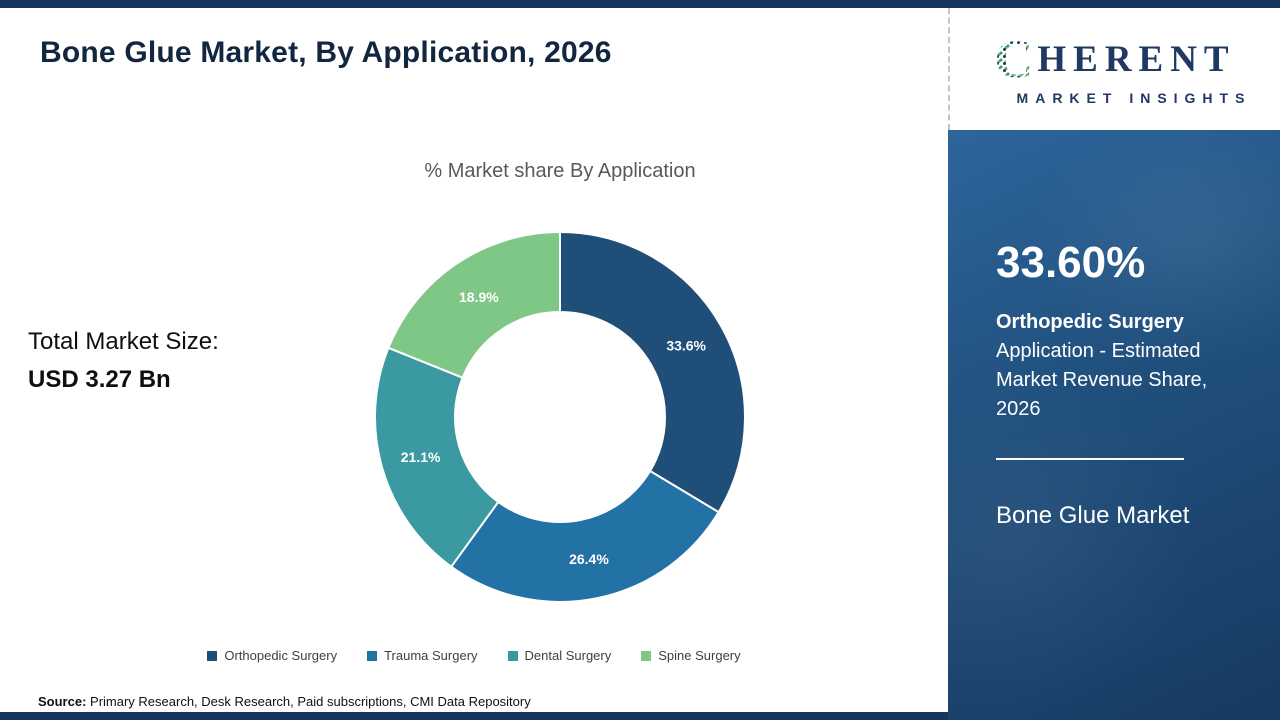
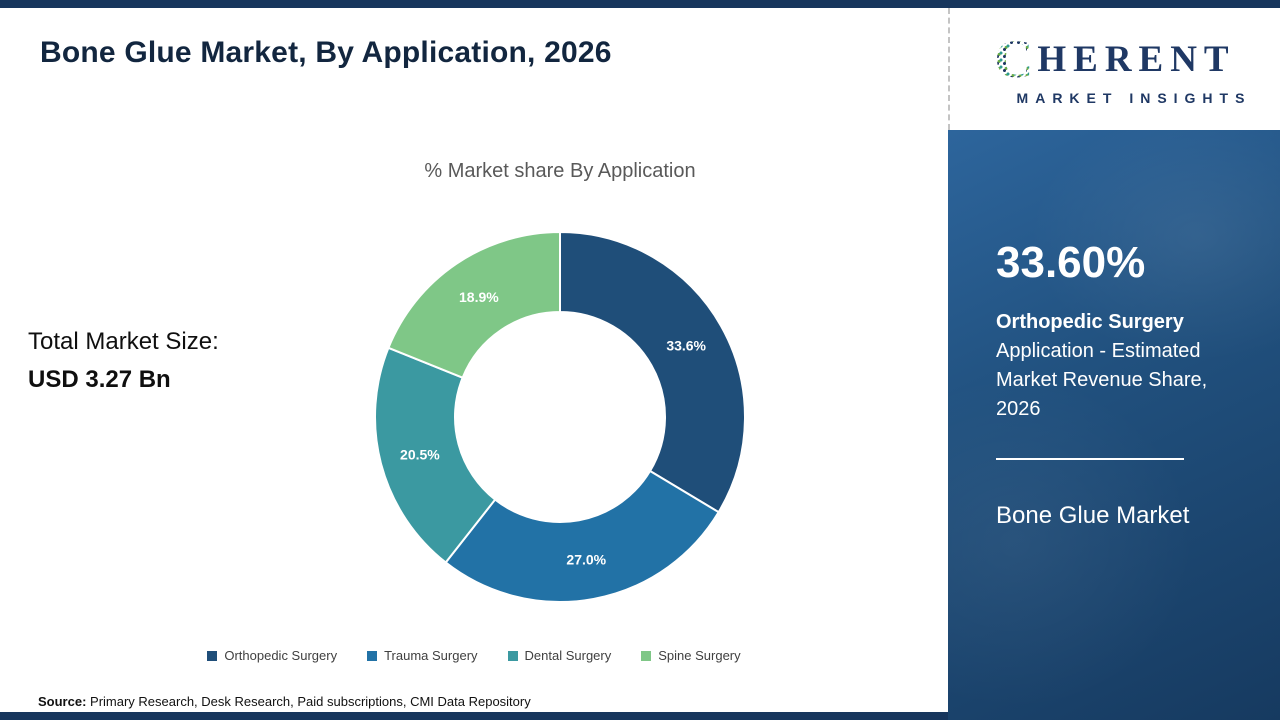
Trauma Surgery: 26.4% -> 27.0%
Dental Surgery: 21.1% -> 20.5%
